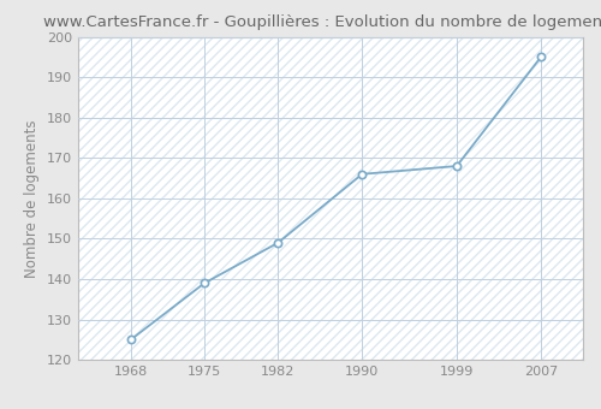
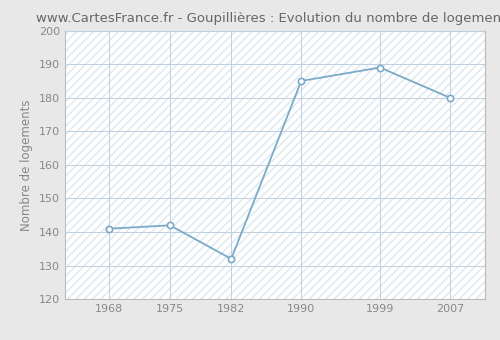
1968: 125 -> 141
1975: 139 -> 142
1982: 149 -> 132
1990: 166 -> 185
1999: 168 -> 189
2007: 195 -> 180
